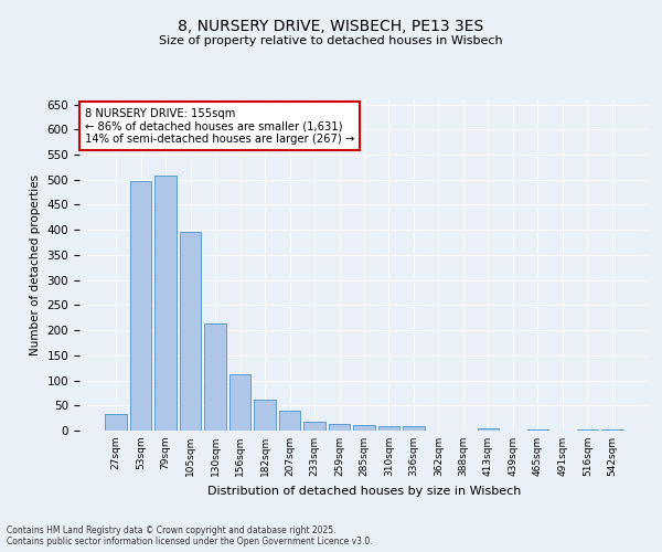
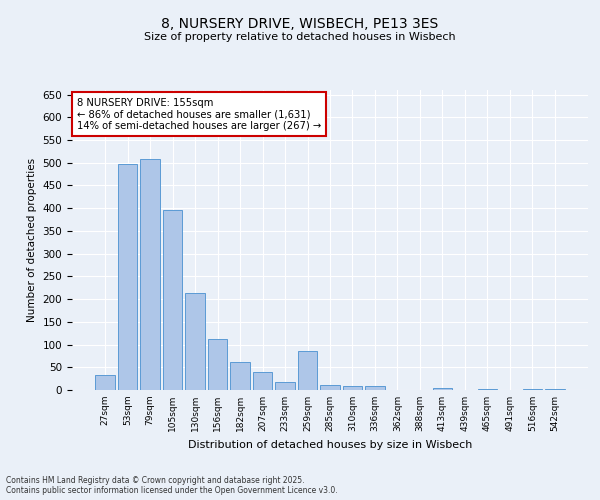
259sqm: 13 -> 85
